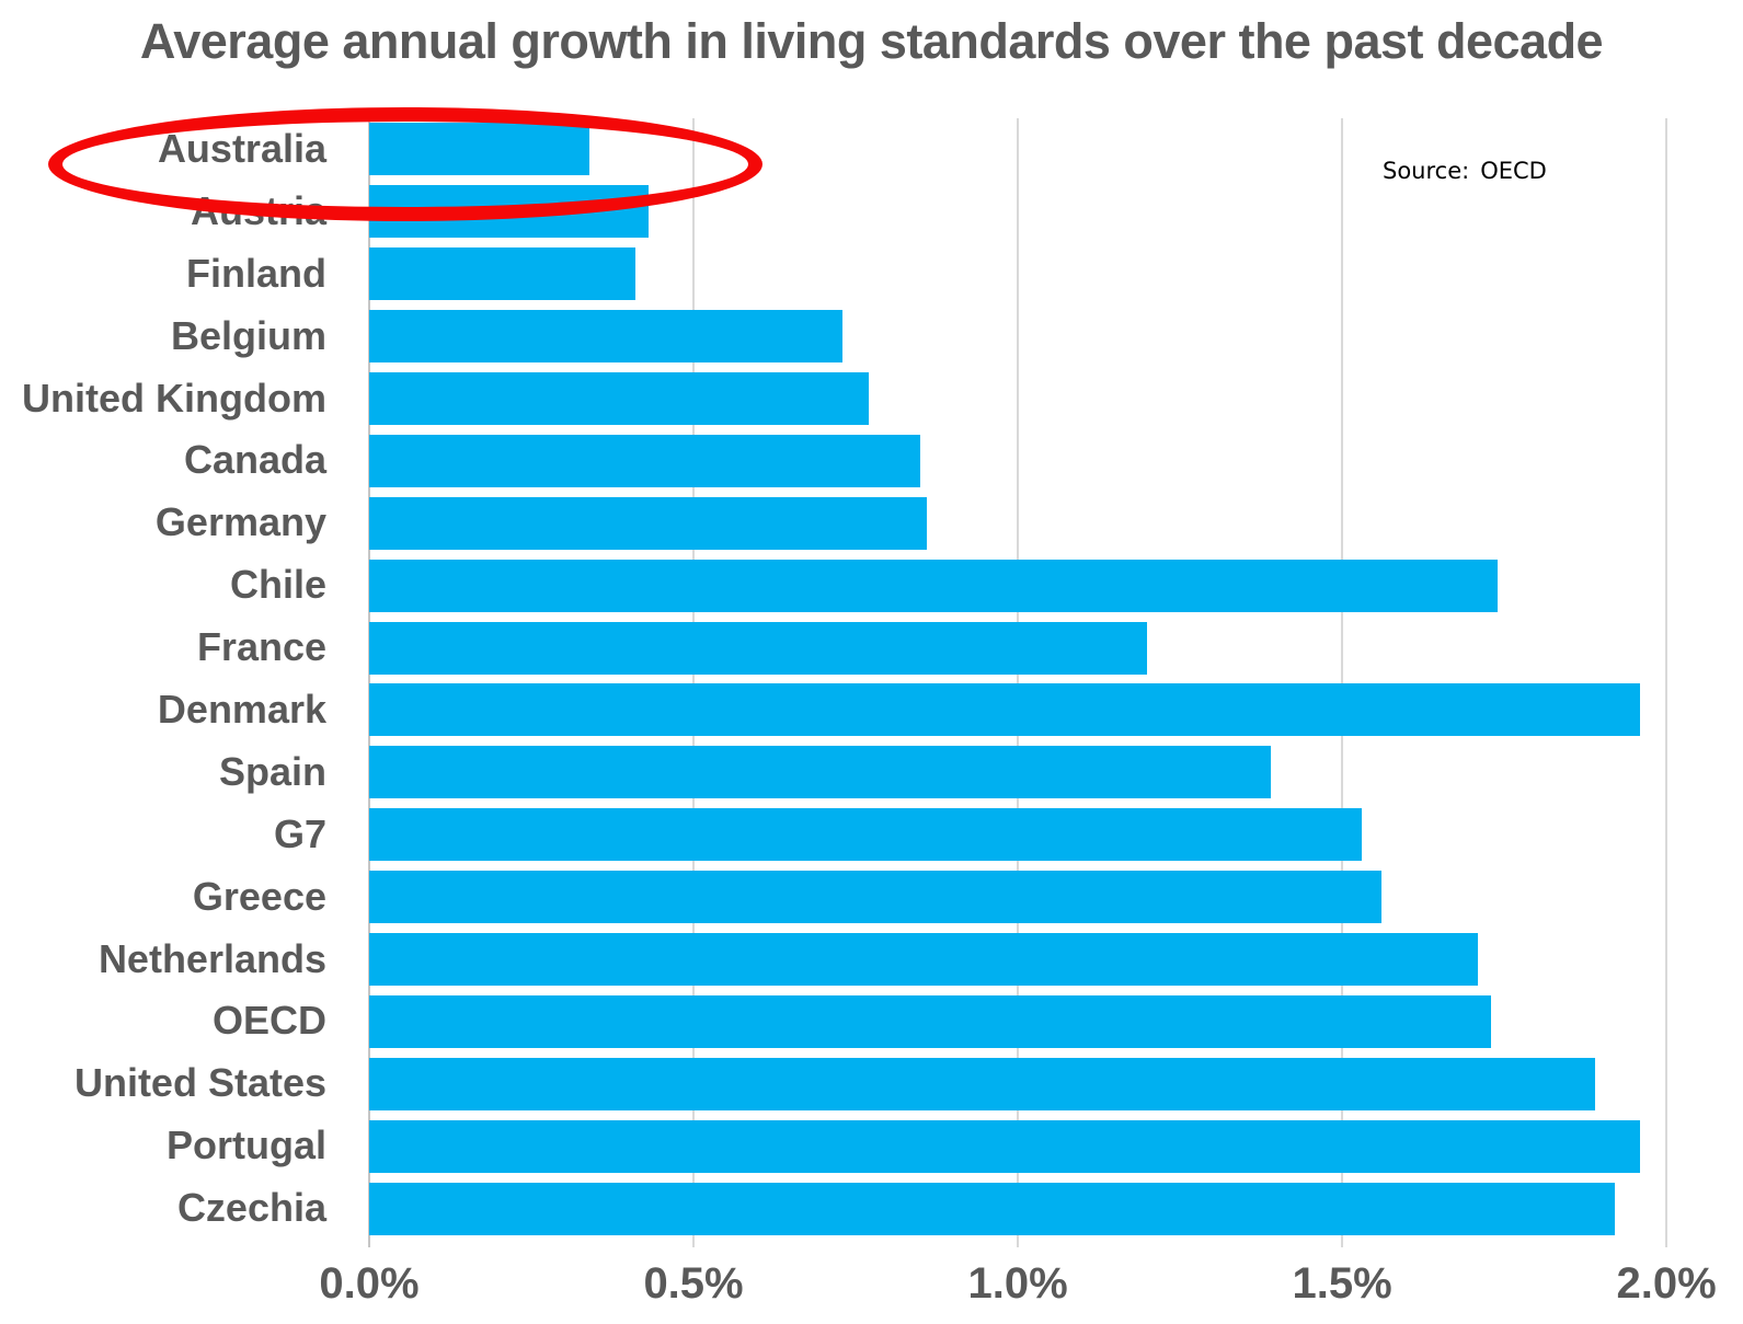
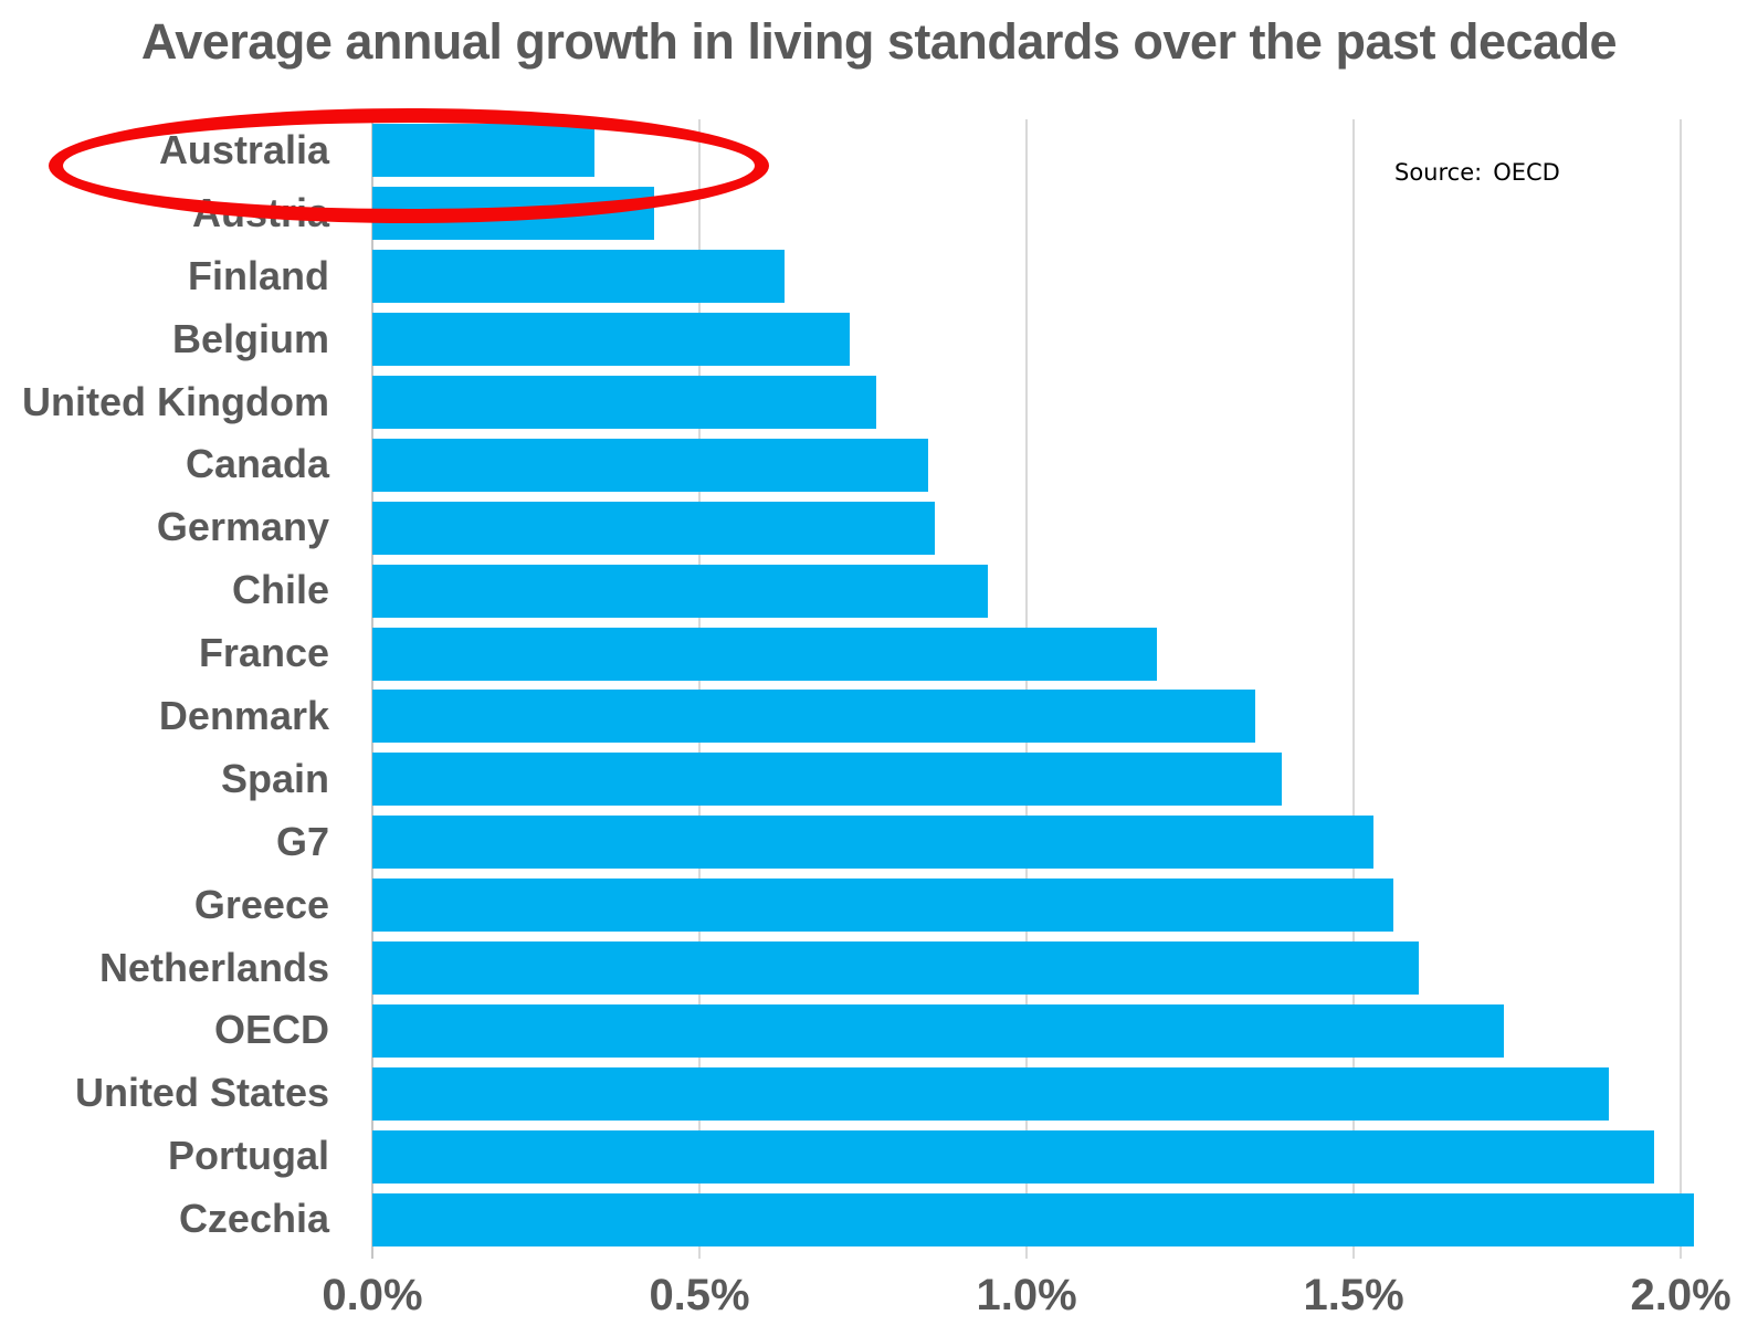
Finland: 0.41% -> 0.63%
Chile: 1.74% -> 0.94%
Denmark: 1.96% -> 1.35%
Netherlands: 1.71% -> 1.60%
Czechia: 1.92% -> 2.02%
